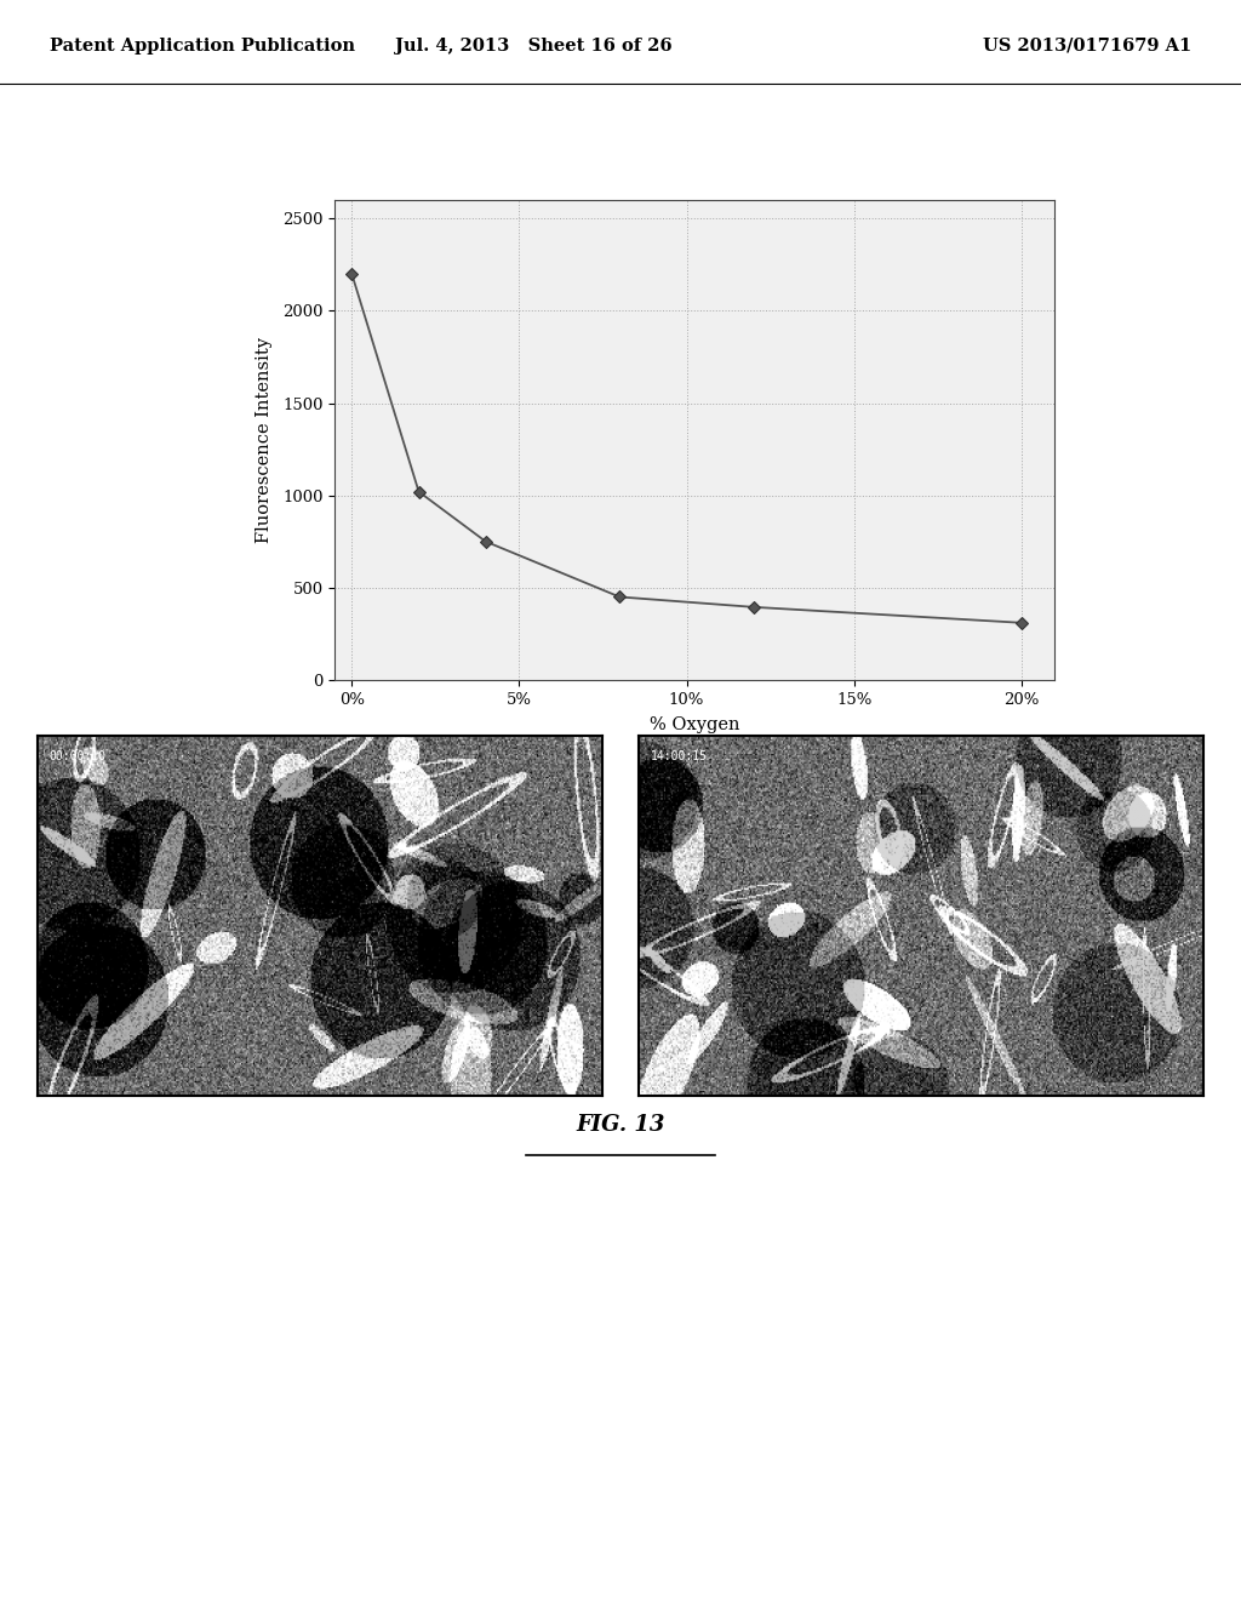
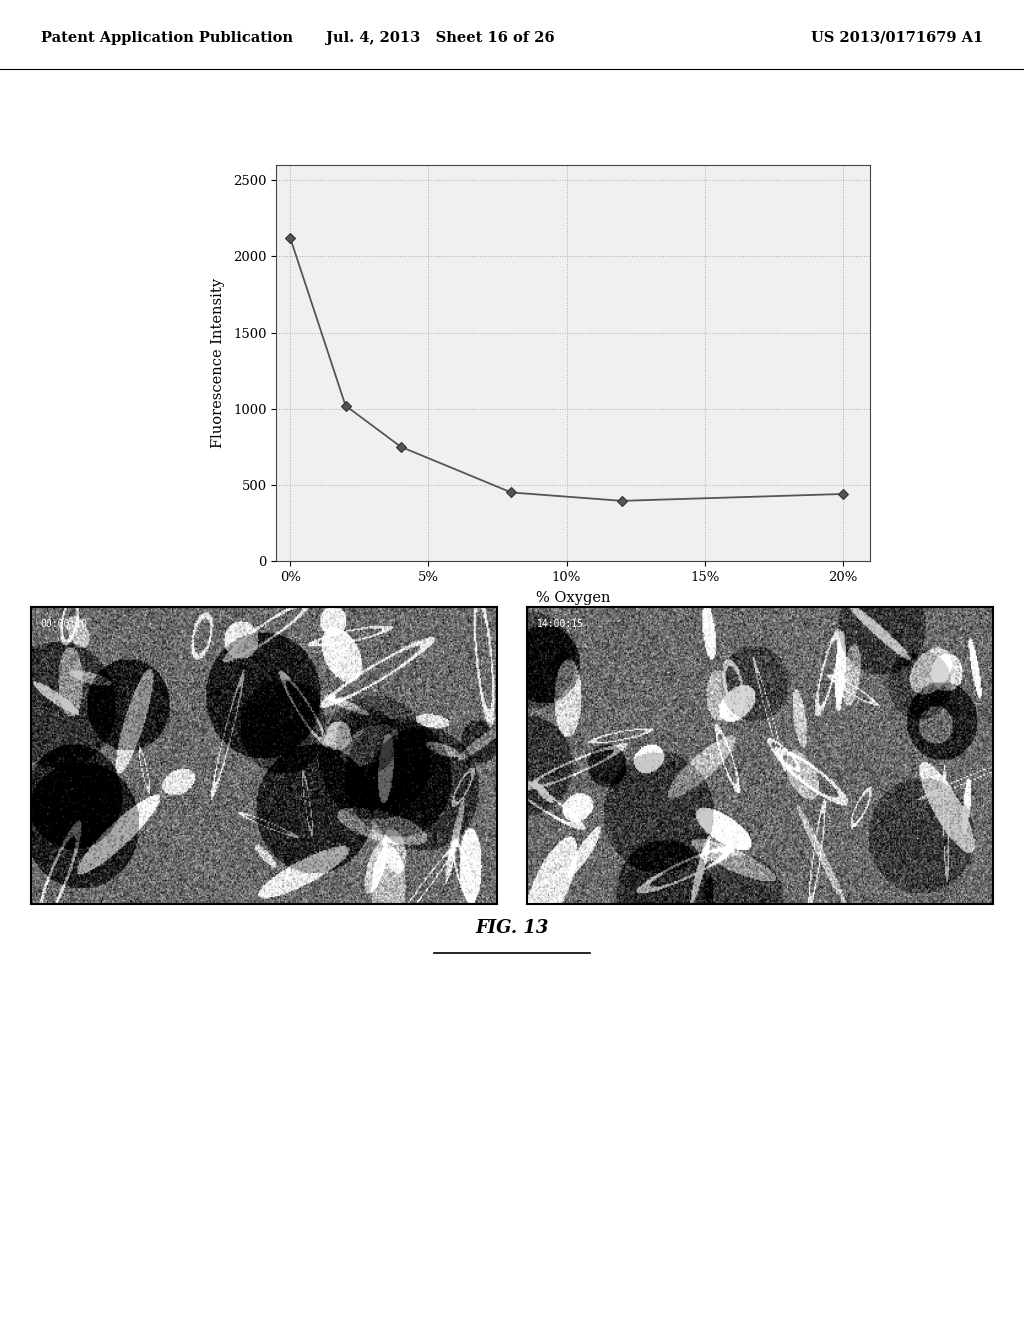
0%: 2200 -> 2120
20%: 310 -> 440
